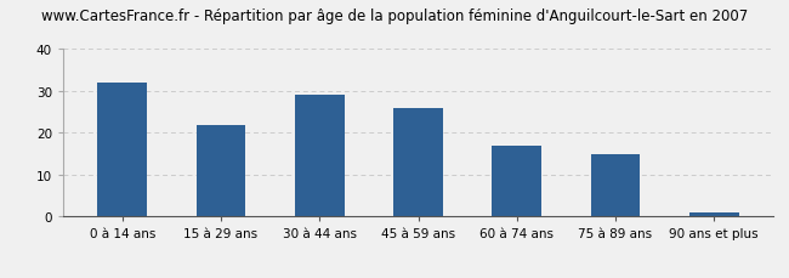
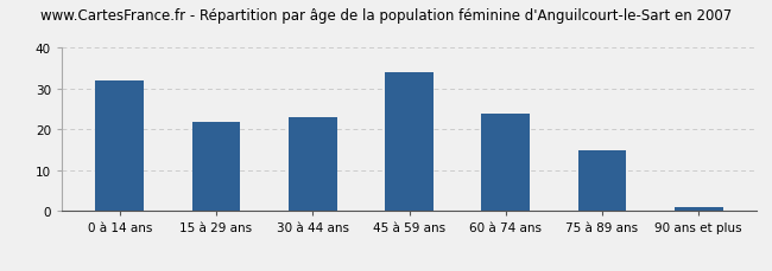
30 à 44 ans: 29 -> 23
45 à 59 ans: 26 -> 34
60 à 74 ans: 17 -> 24
